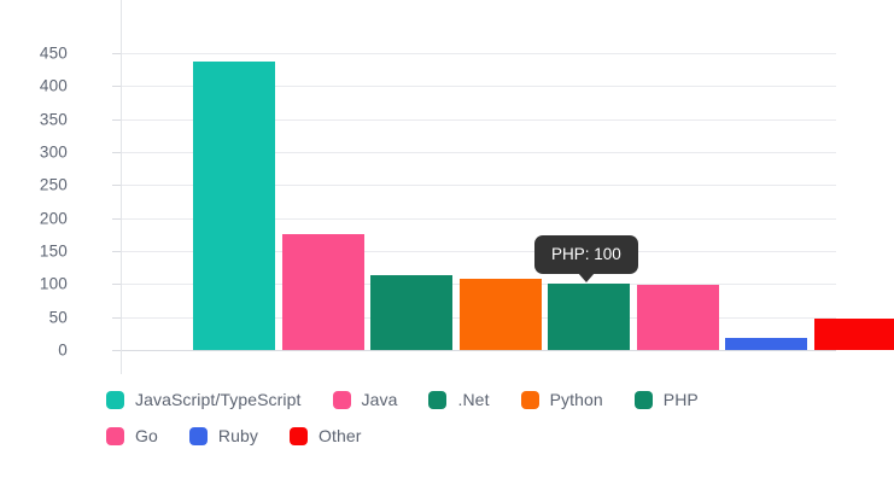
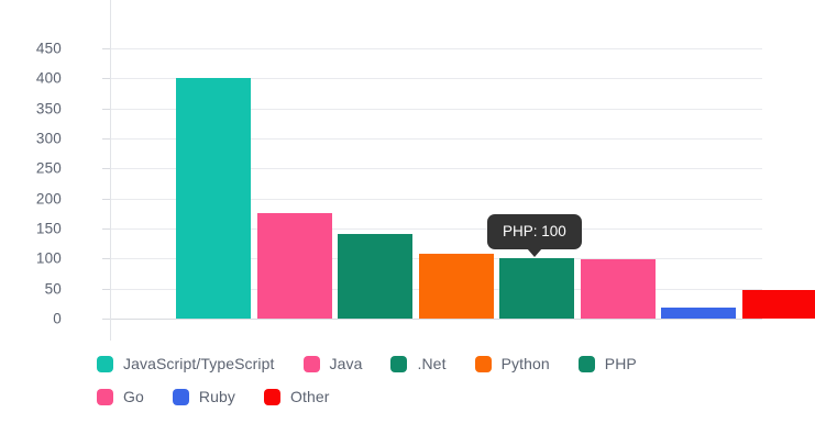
JavaScript/TypeScript: 440 -> 400
.Net: 110 -> 140
